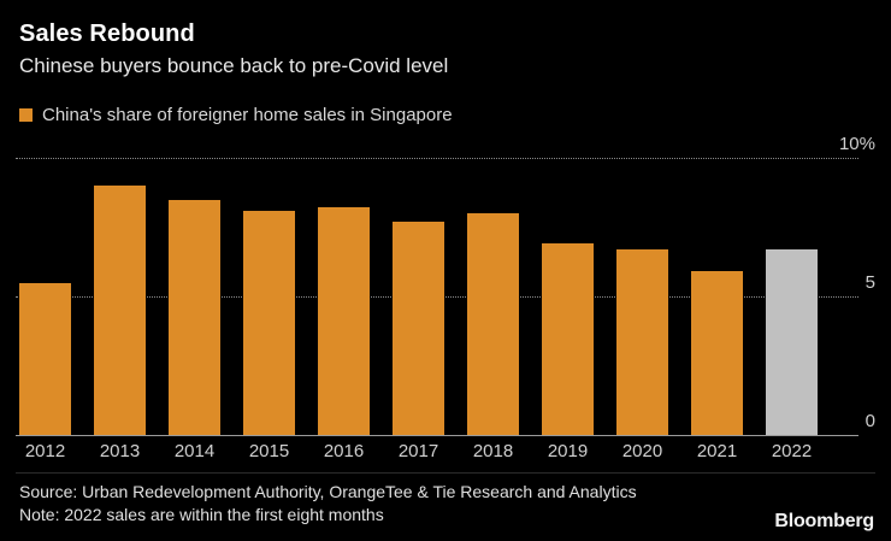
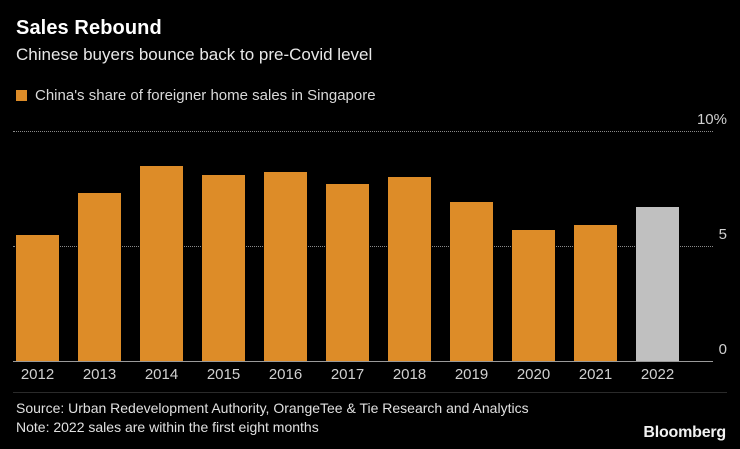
2013: 9.0% -> 7.3%
2020: 6.7% -> 5.7%
